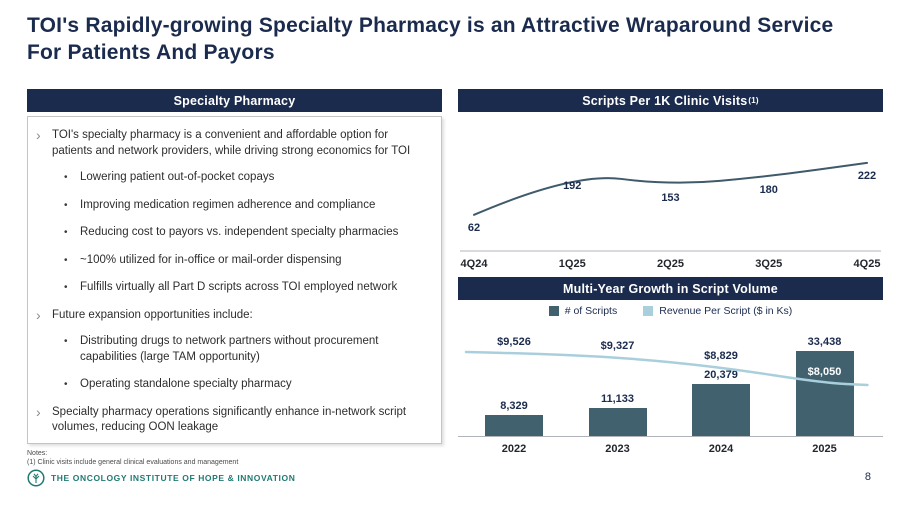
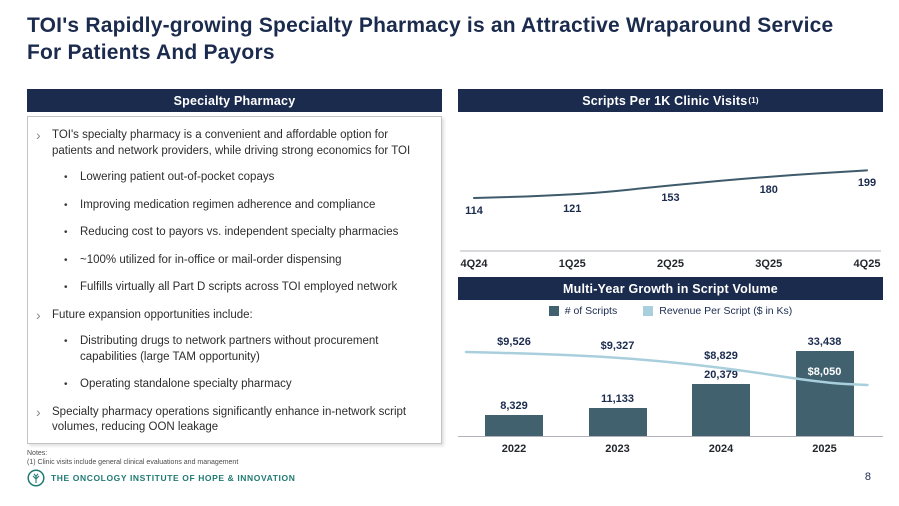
Scripts Per 1K Clinic Visits (1)/4Q24: 62 -> 114
Scripts Per 1K Clinic Visits (1)/1Q25: 192 -> 121
Scripts Per 1K Clinic Visits (1)/4Q25: 222 -> 199
